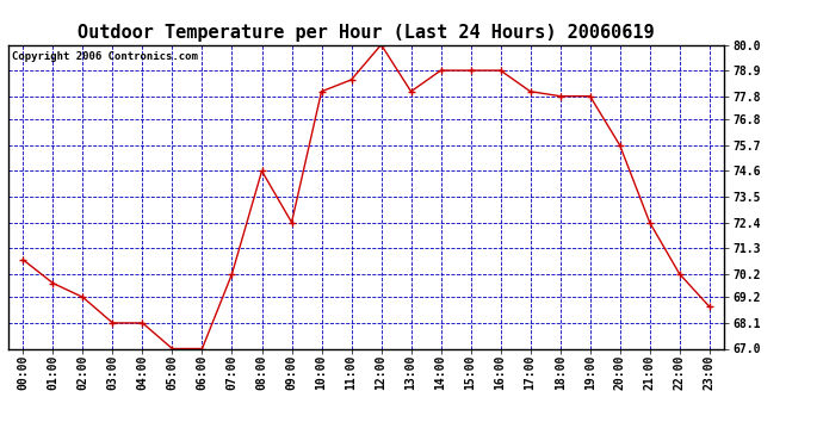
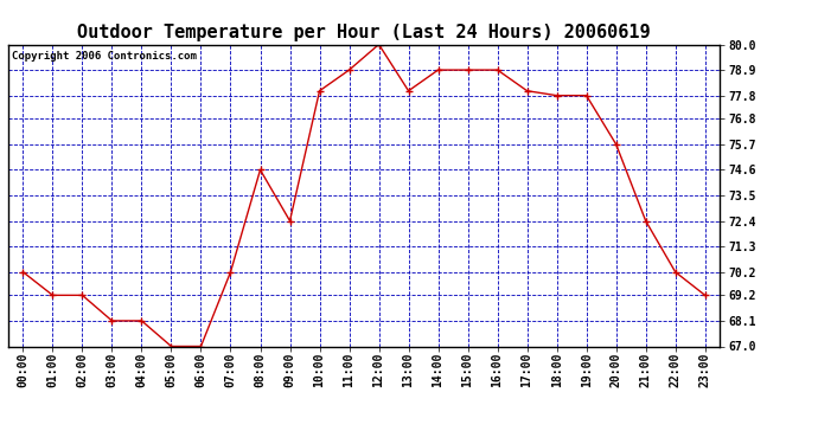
00:00: 70.8 -> 70.2
01:00: 69.8 -> 69.2
11:00: 78.5 -> 78.9
23:00: 68.8 -> 69.2
